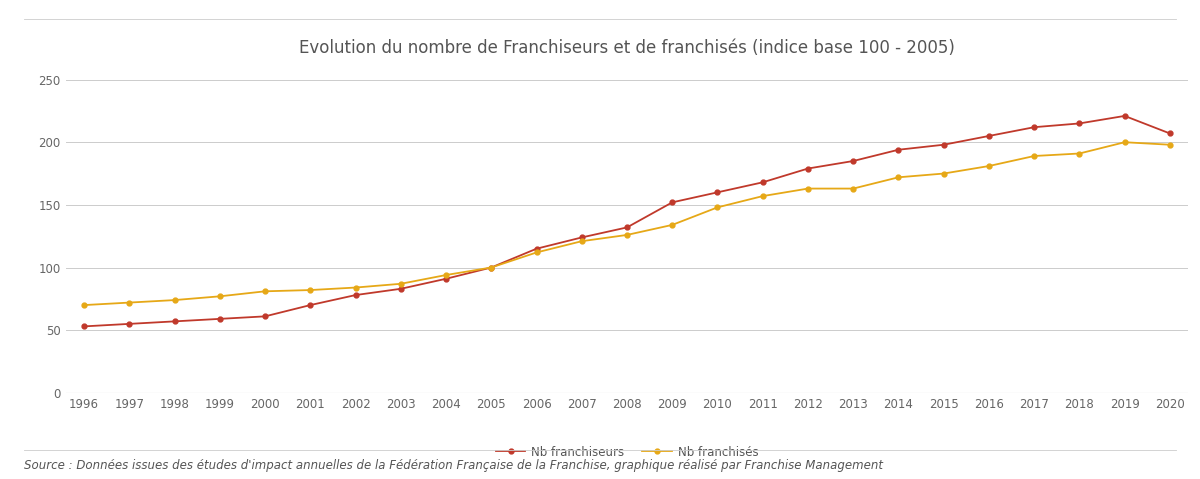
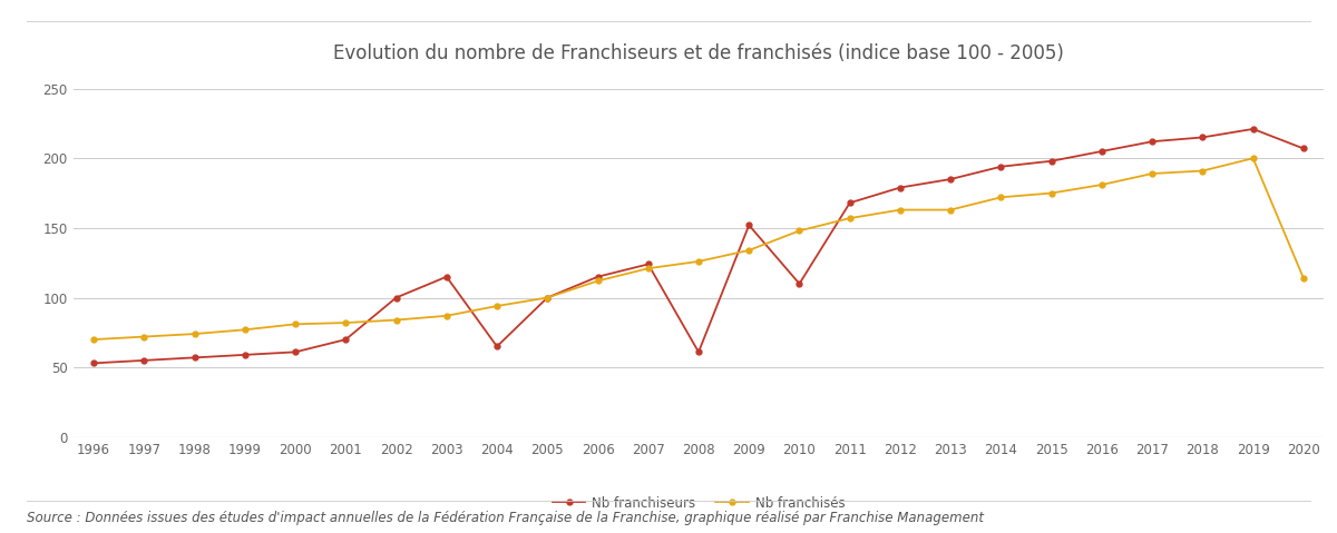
Nb franchiseurs/2002: 78 -> 100
Nb franchiseurs/2003: 83 -> 115
Nb franchiseurs/2004: 91 -> 65
Nb franchiseurs/2008: 132 -> 61
Nb franchiseurs/2010: 160 -> 110
Nb franchisés/2020: 198 -> 114
